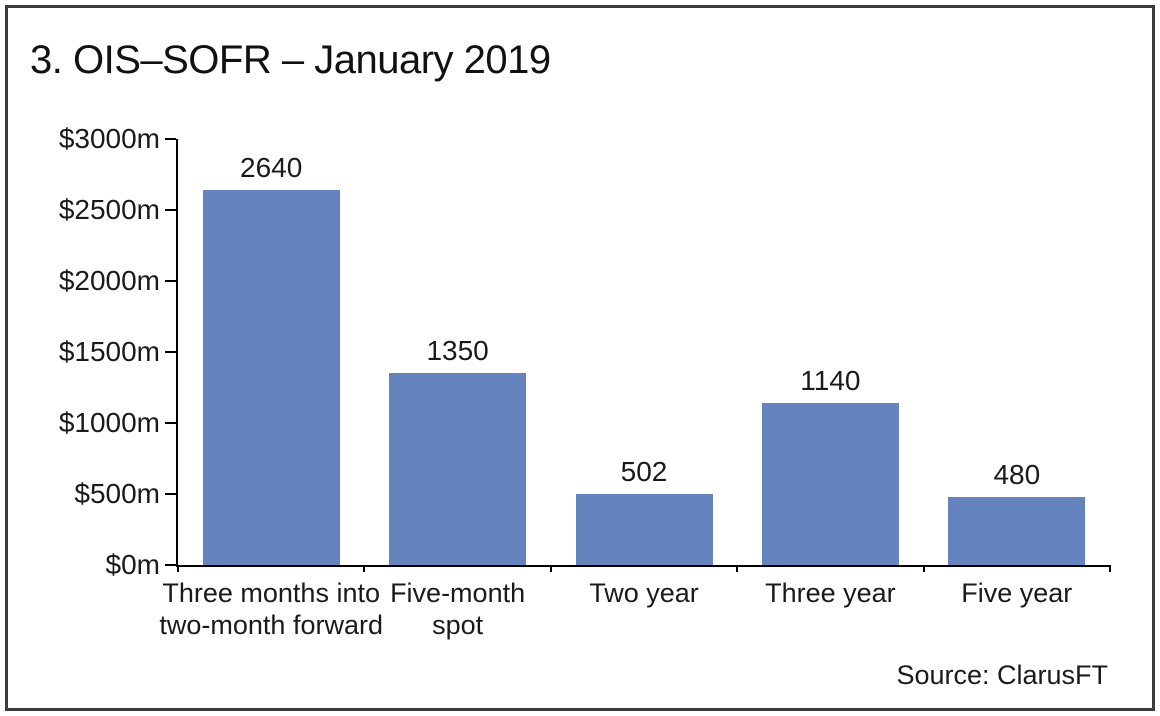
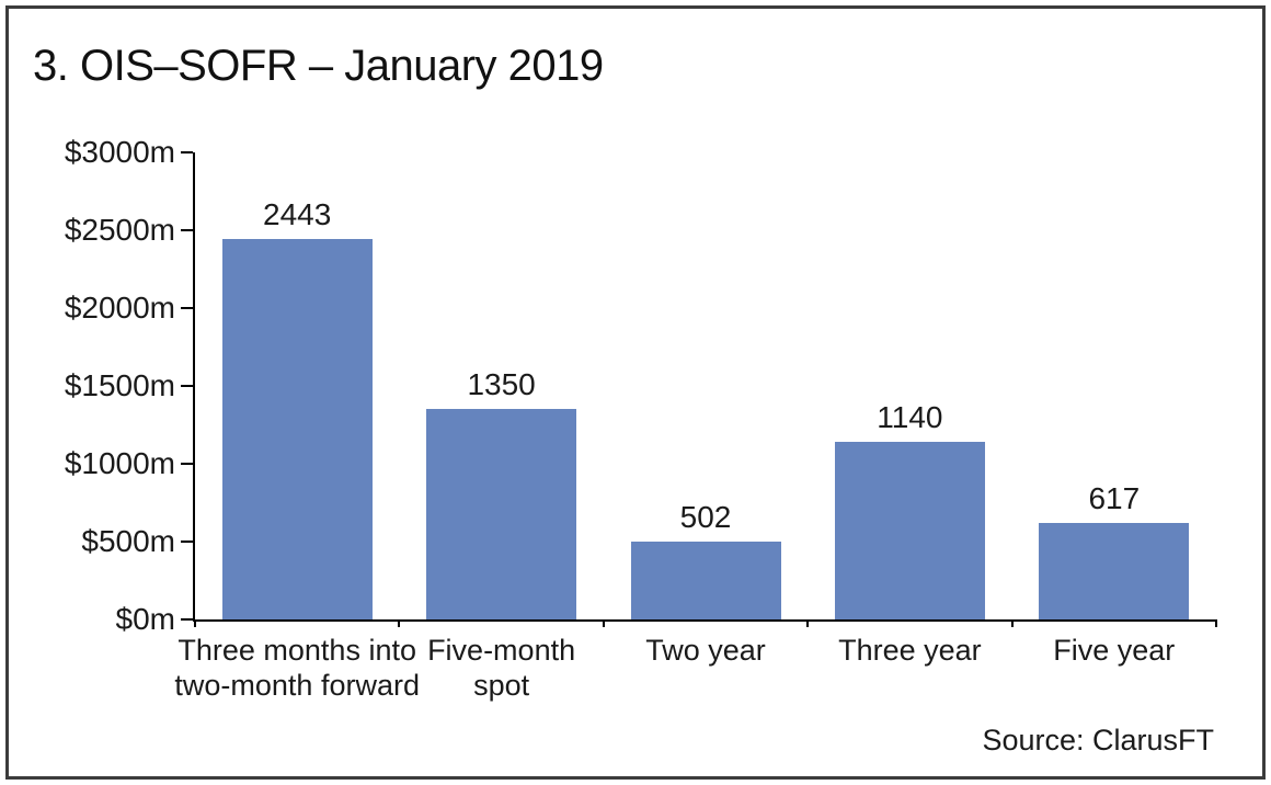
Three months into two-month forward: 2640 -> 2443
Five year: 480 -> 617
